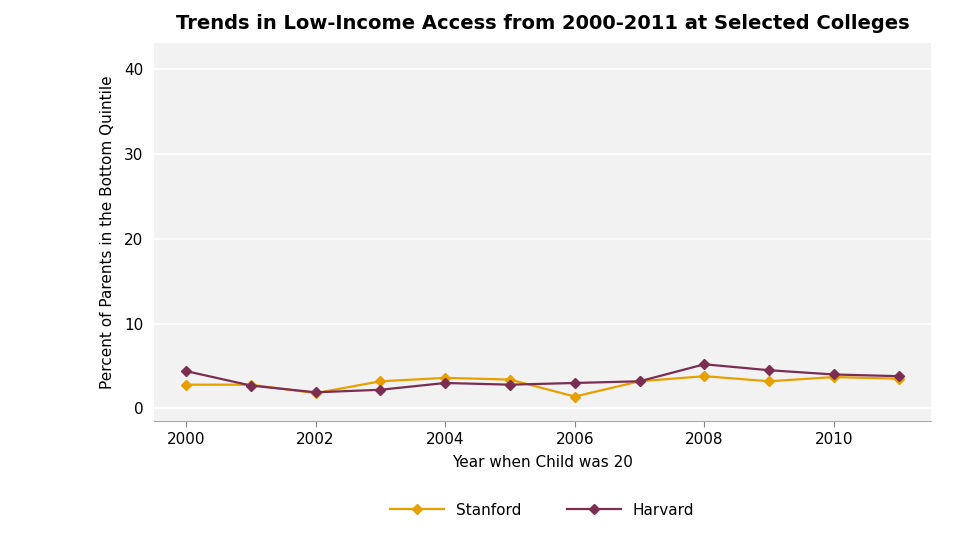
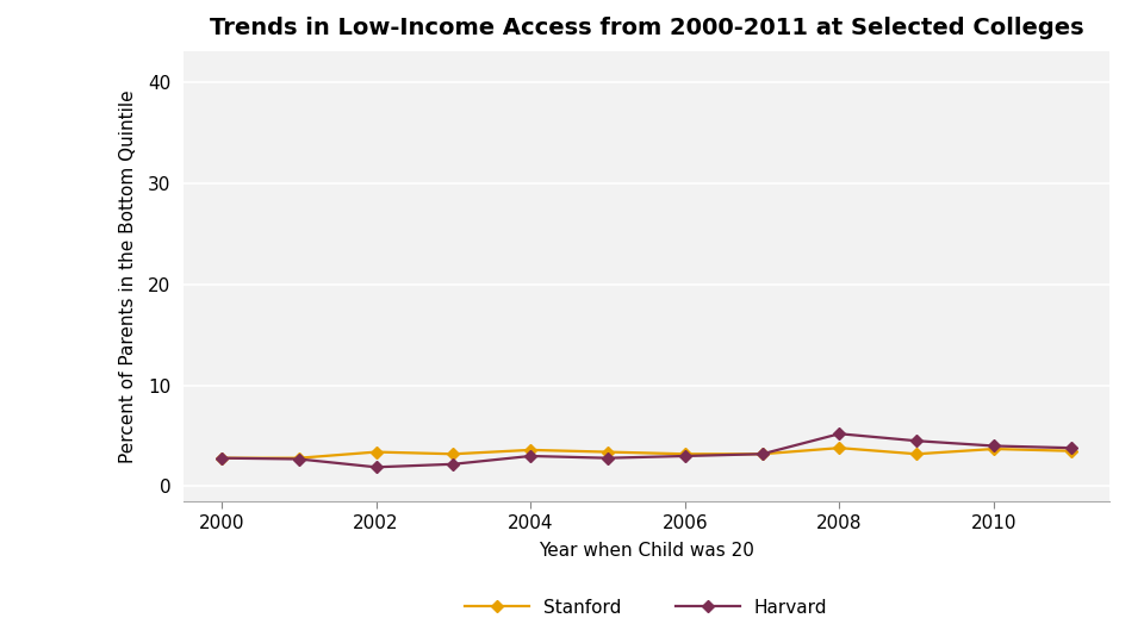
Harvard/2000: 4.4 -> 2.8
Stanford/2002: 1.8 -> 3.4
Stanford/2006: 1.4 -> 3.2
